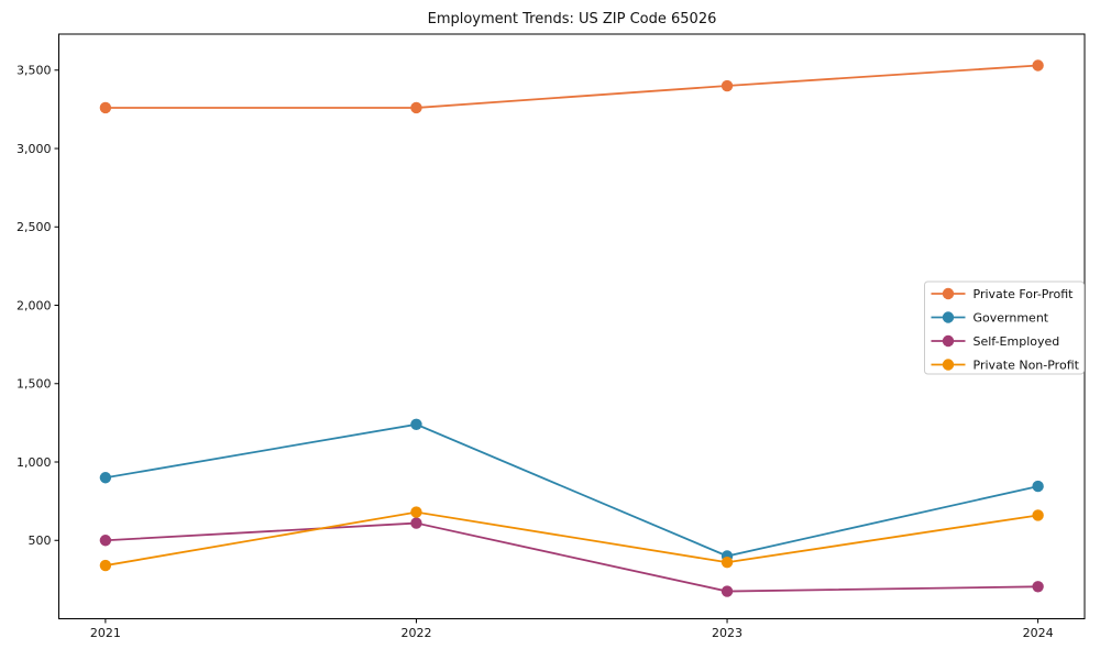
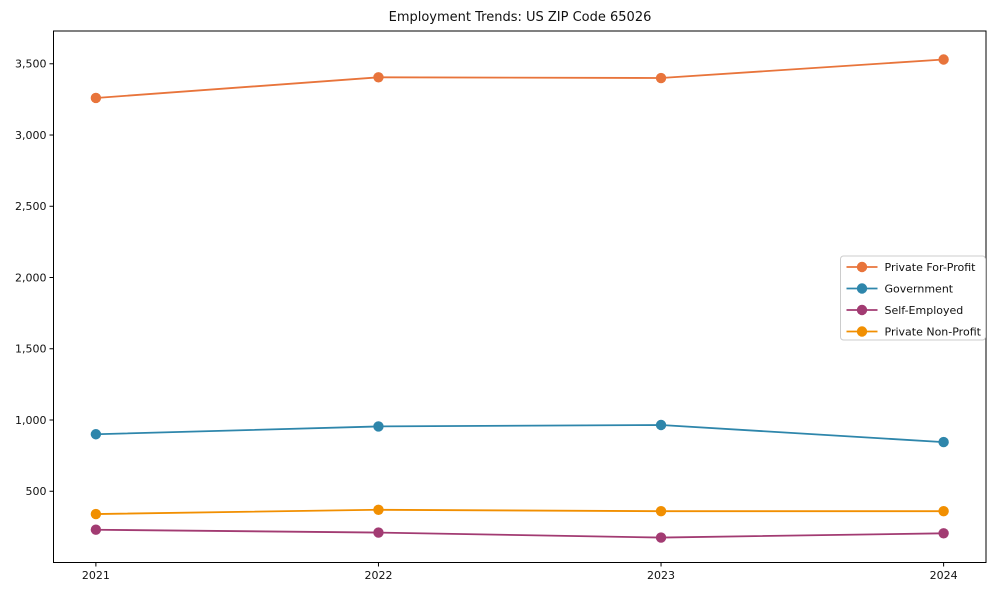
Self-Employed/2021: 500 -> 230
Private For-Profit/2022: 3260 -> 3400
Government/2022: 1240 -> 960
Self-Employed/2022: 610 -> 210
Private Non-Profit/2022: 680 -> 370
Government/2023: 400 -> 960
Private Non-Profit/2024: 660 -> 360
